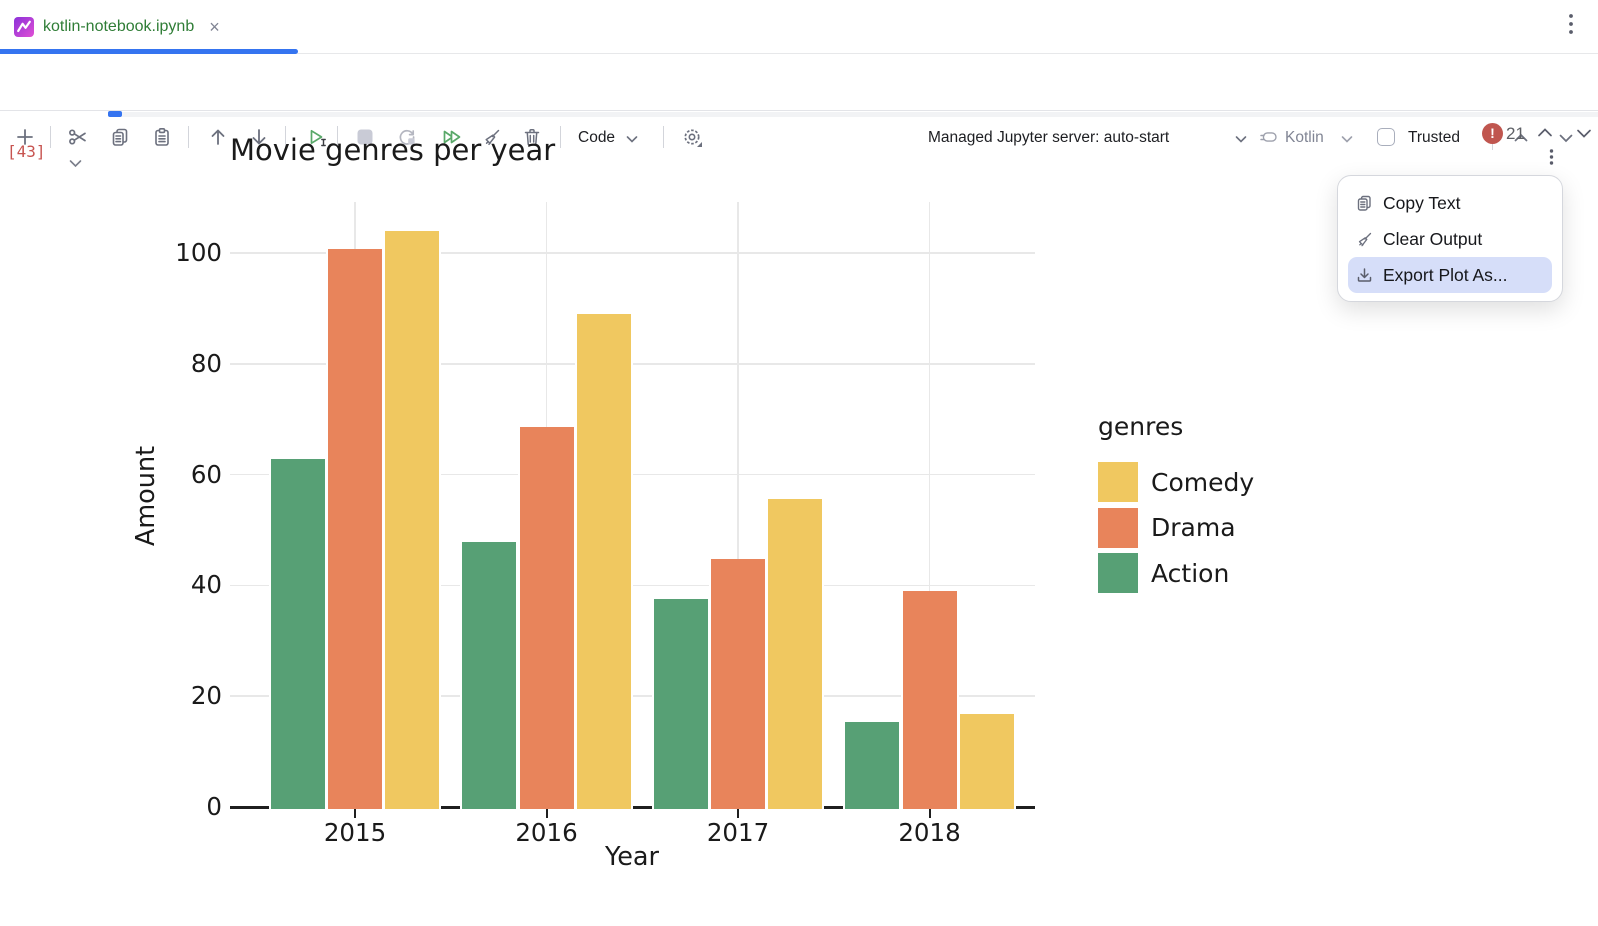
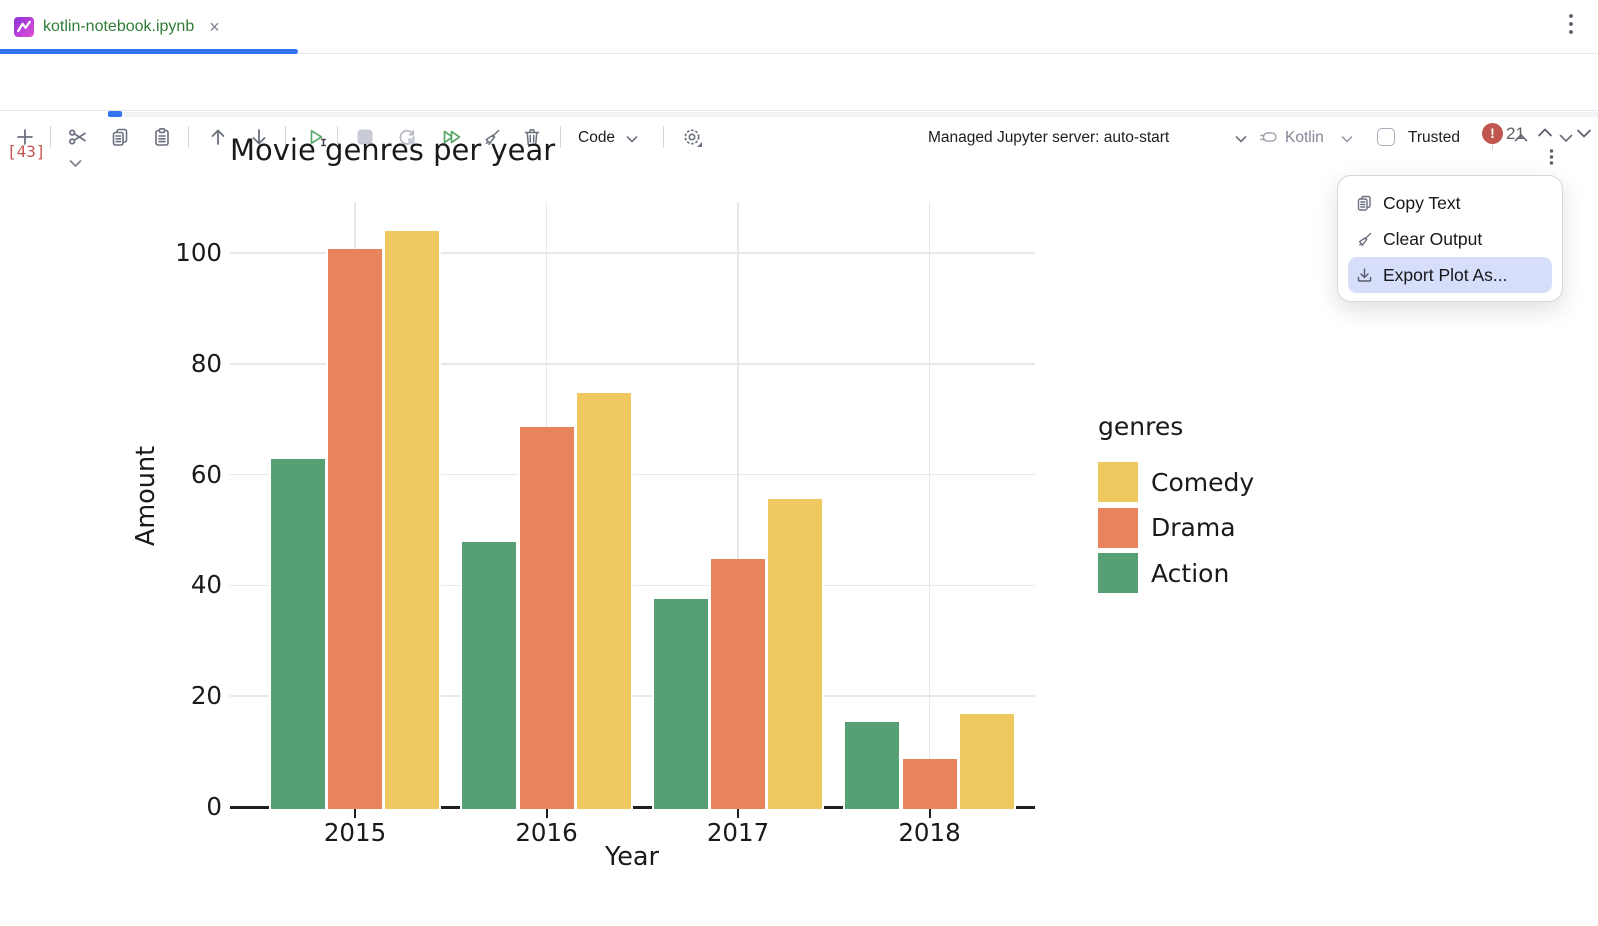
Comedy/2016: 89 -> 75
Drama/2018: 39 -> 9
